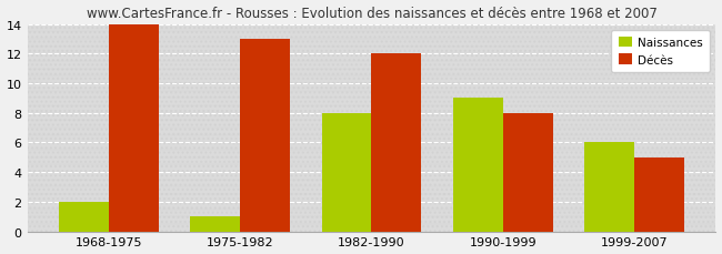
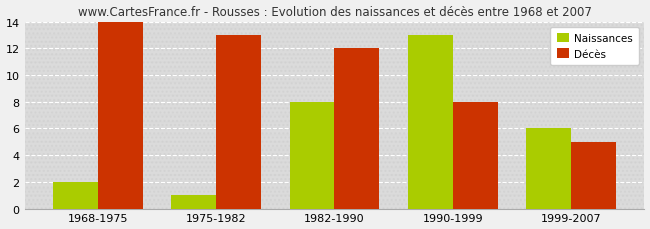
Naissances/1990-1999: 9 -> 13
